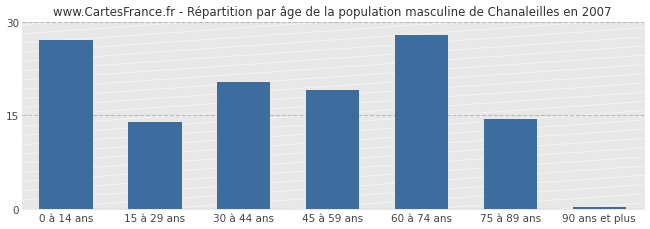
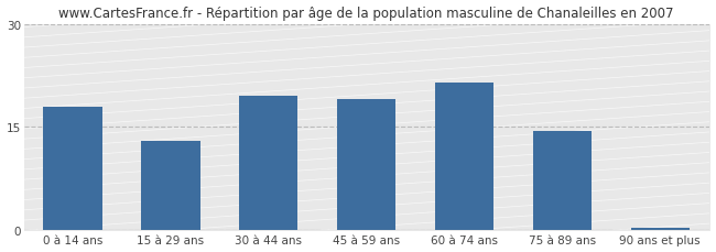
0 à 14 ans: 27.0 -> 18.0
15 à 29 ans: 14.0 -> 13.0
30 à 44 ans: 20.4 -> 19.5
60 à 74 ans: 27.8 -> 21.5
